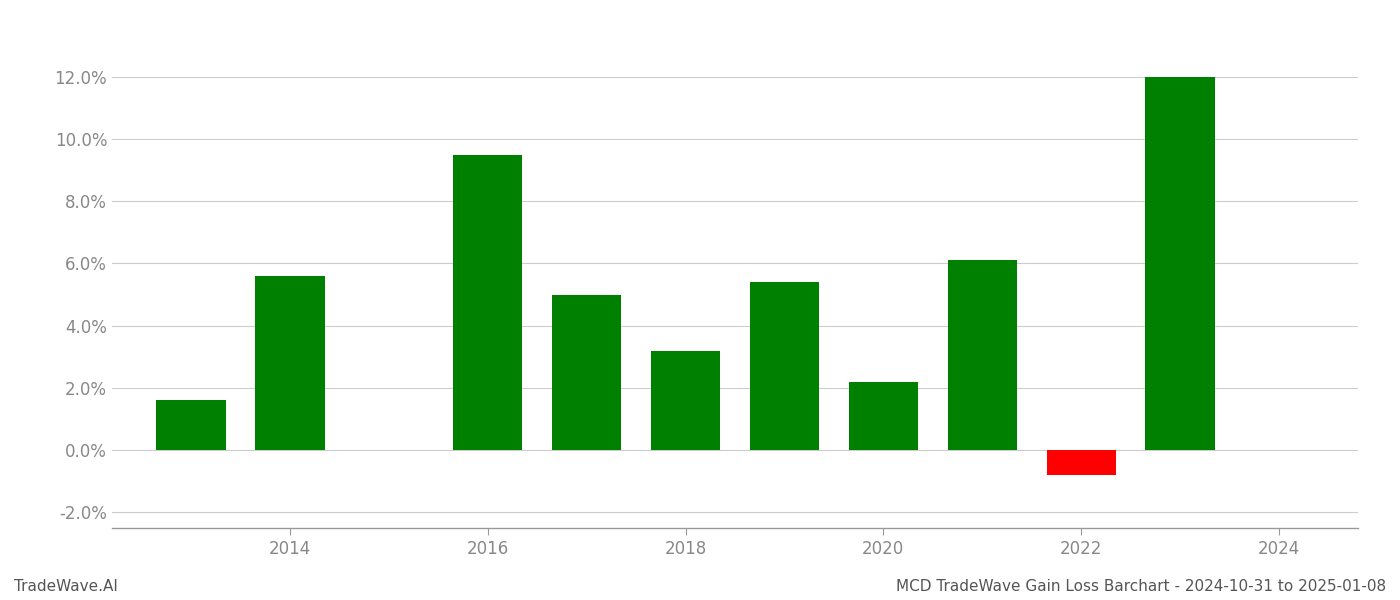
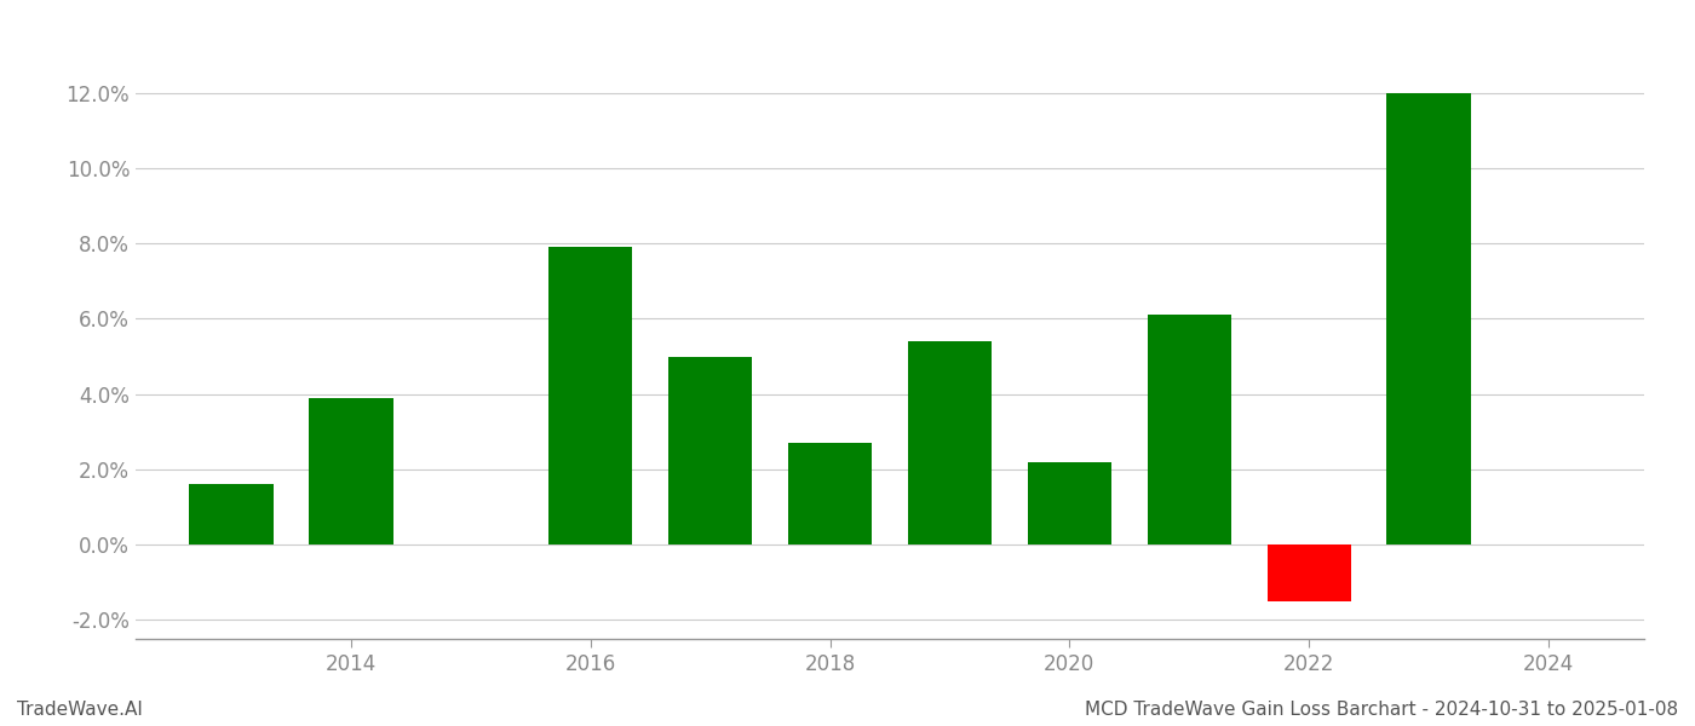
2014: 5.6% -> 3.9%
2016: 9.5% -> 7.9%
2018: 3.2% -> 2.7%
2022: -0.8% -> -1.5%
